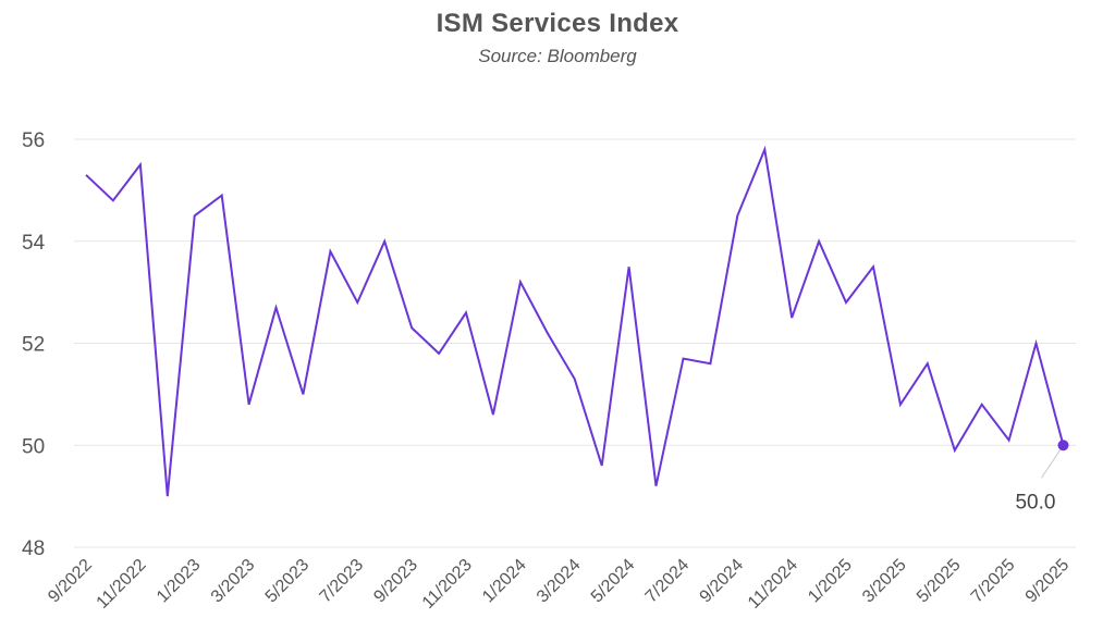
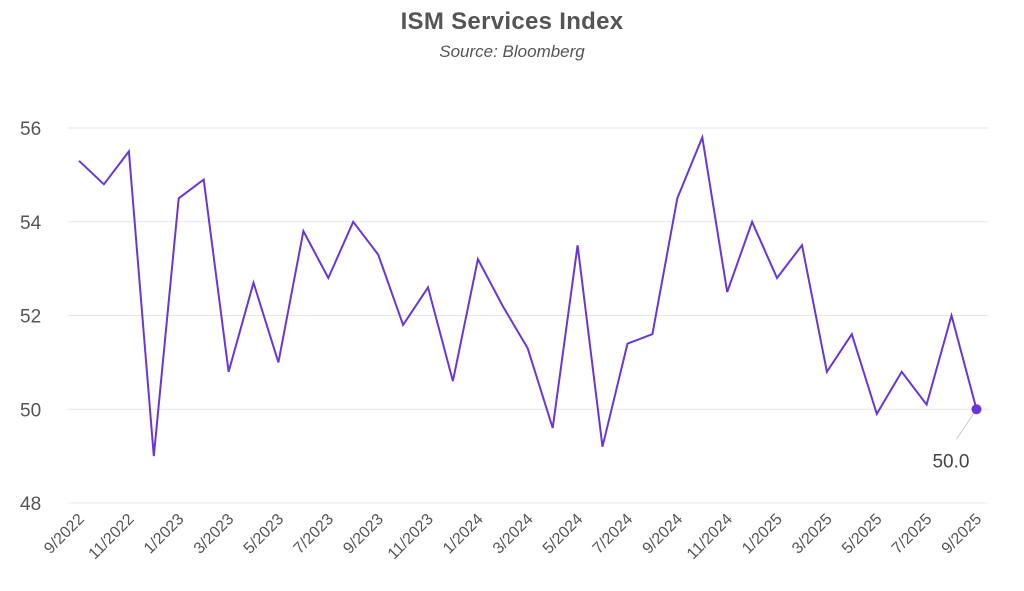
9/2023: 52.3 -> 53.3
7/2024: 51.7 -> 51.4
